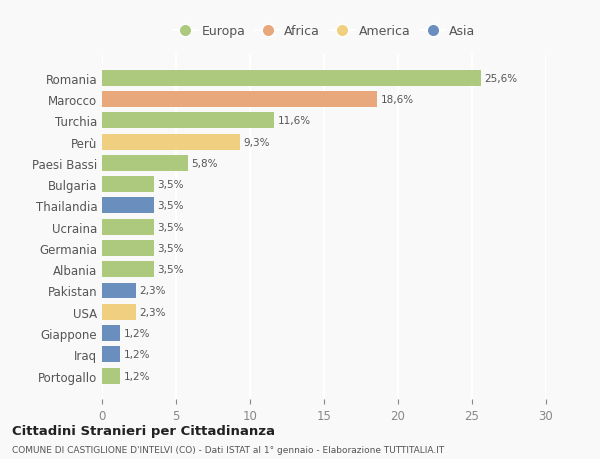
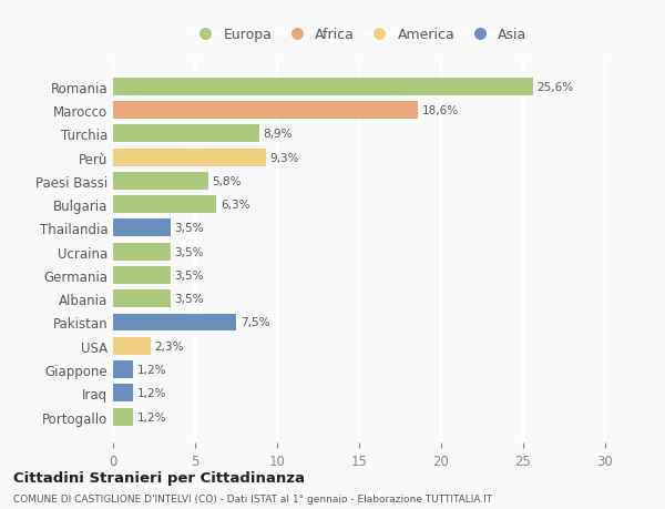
Turchia: 11,6% -> 8,9%
Bulgaria: 3,5% -> 6,3%
Pakistan: 2,3% -> 7,5%
